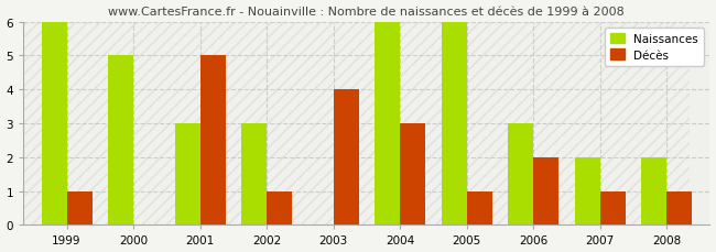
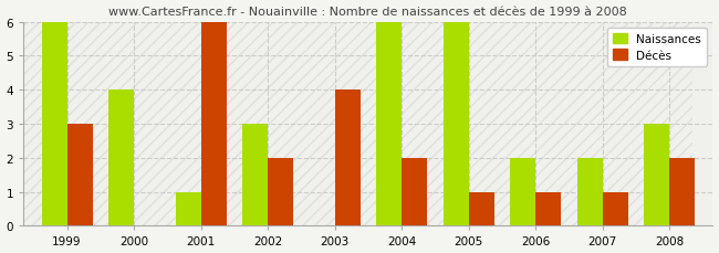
Décès/1999: 1 -> 3
Naissances/2000: 5 -> 4
Naissances/2001: 3 -> 1
Décès/2001: 5 -> 6
Décès/2002: 1 -> 2
Décès/2004: 3 -> 2
Naissances/2006: 3 -> 2
Décès/2006: 2 -> 1
Naissances/2008: 2 -> 3
Décès/2008: 1 -> 2
